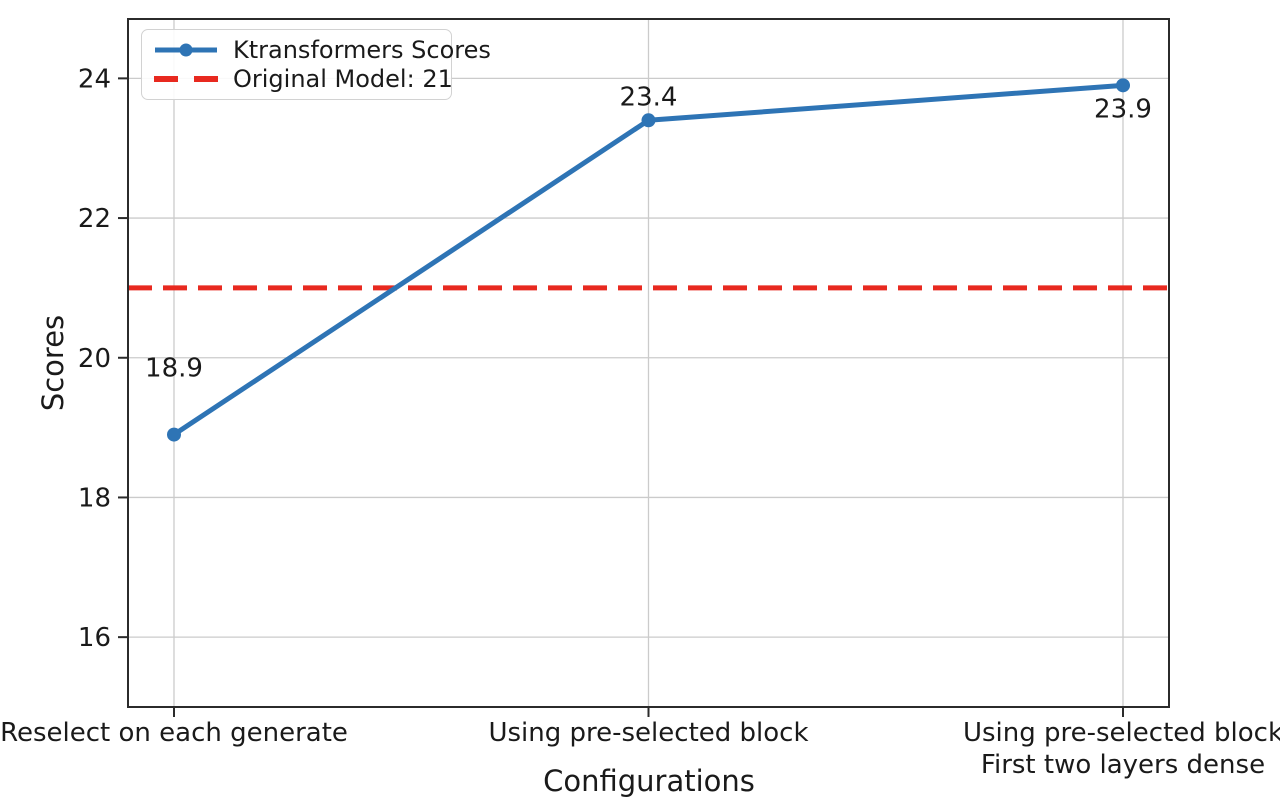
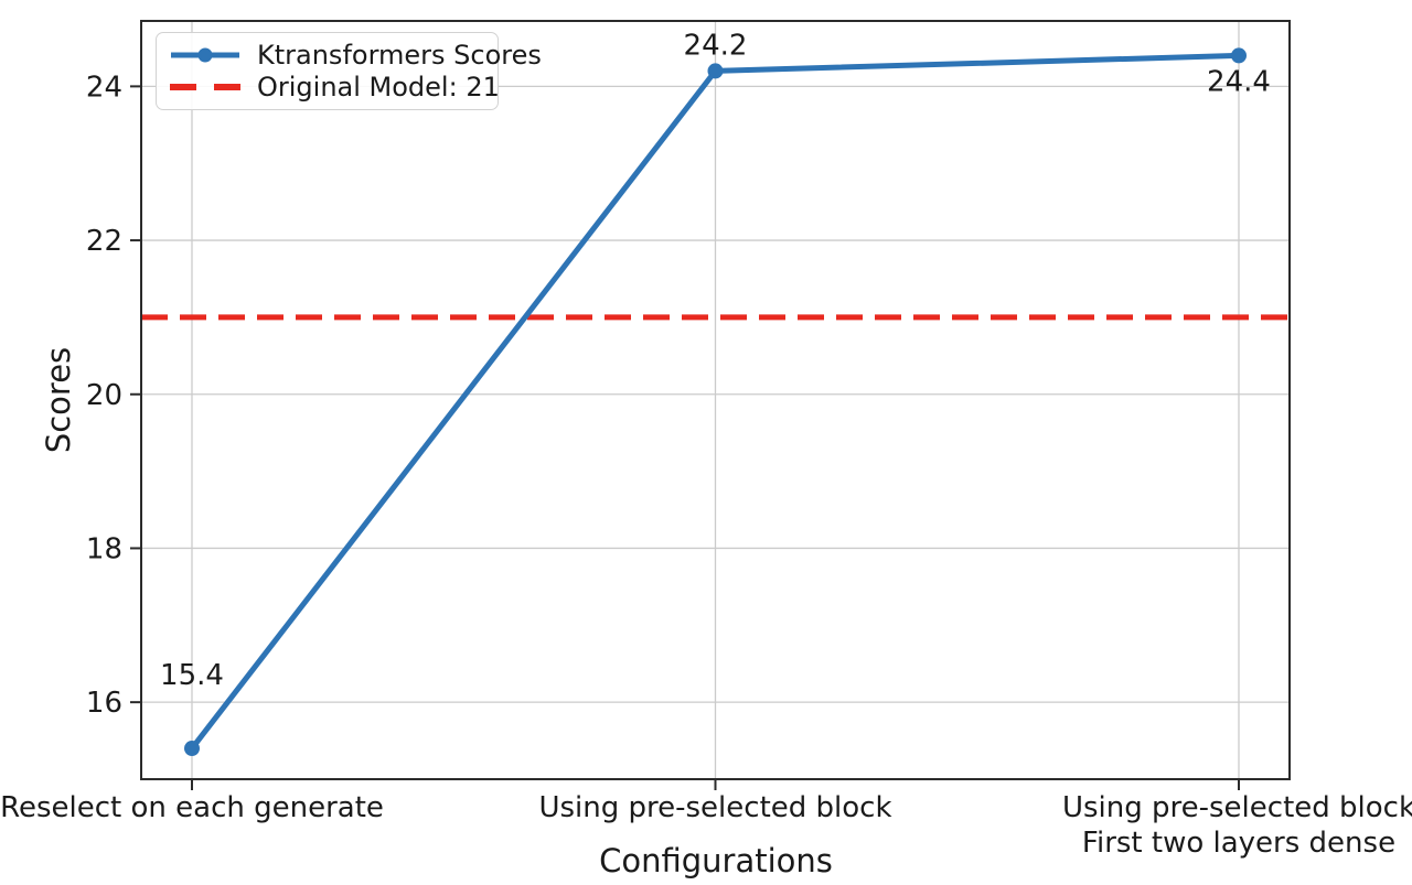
Reselect on each generate: 18.9 -> 15.4
Using pre-selected block: 23.4 -> 24.2
Using pre-selected block First two layers dense: 23.9 -> 24.4
